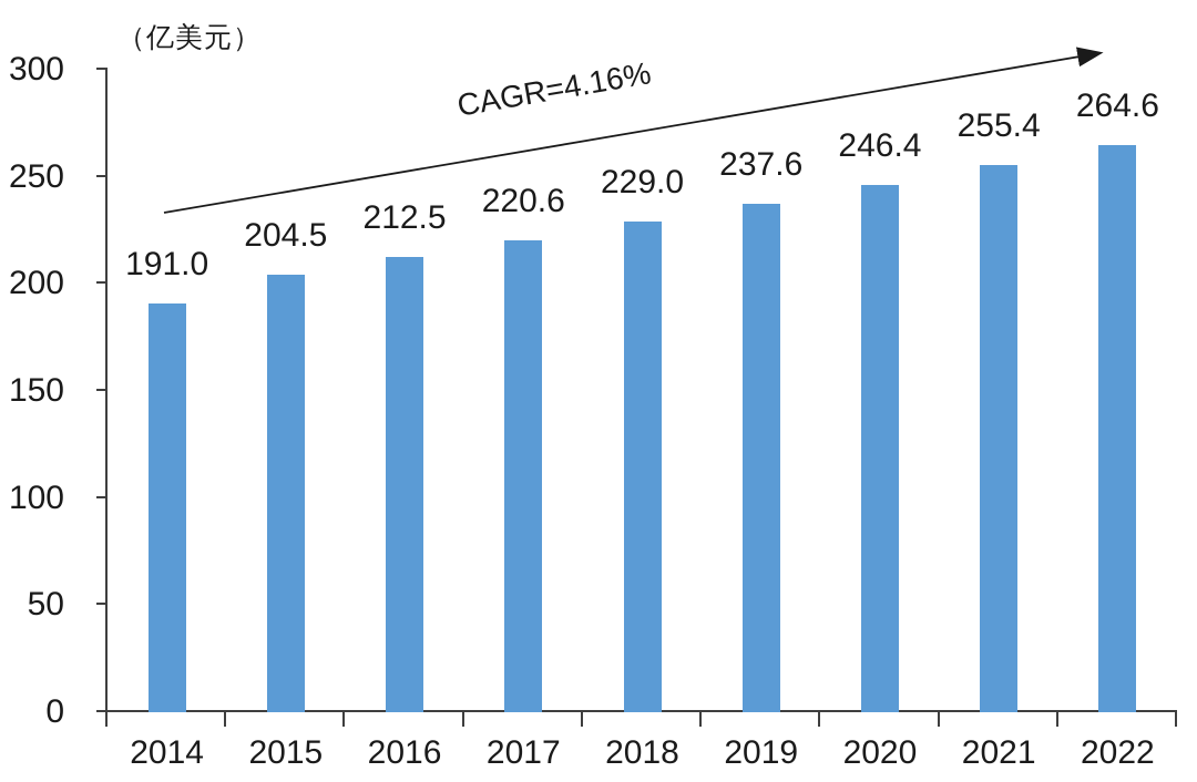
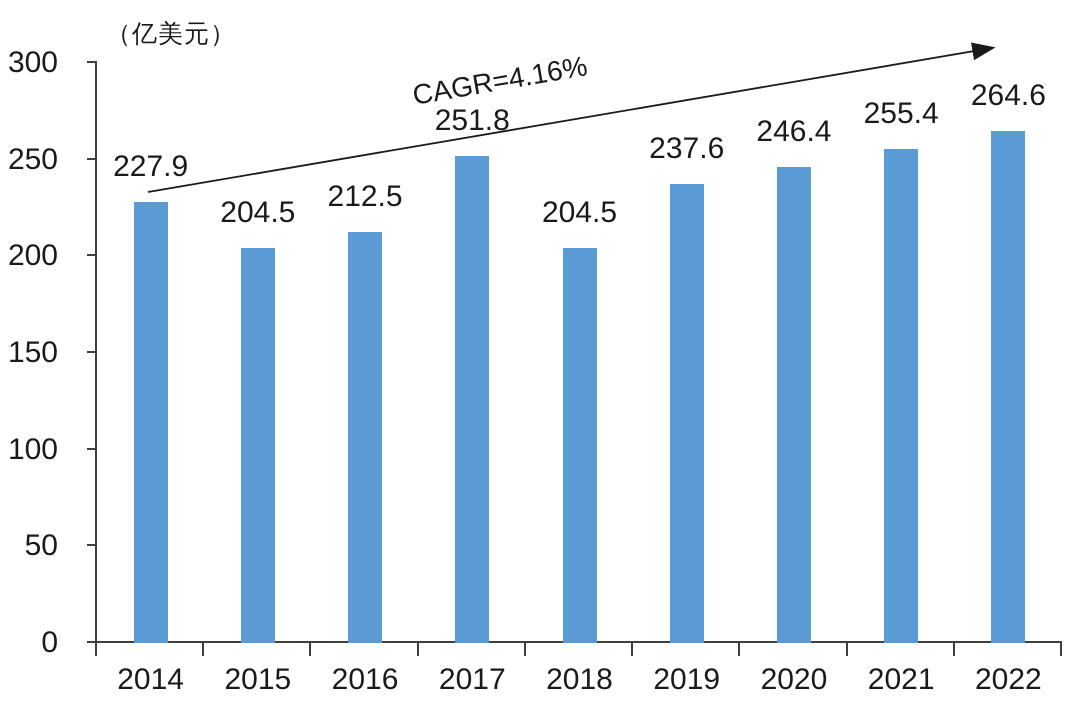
2014: 191.0 -> 227.9
2017: 220.6 -> 251.8
2018: 229.0 -> 204.5
